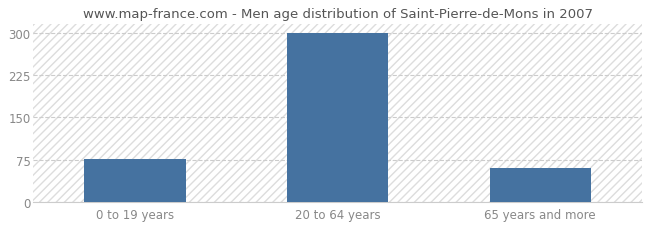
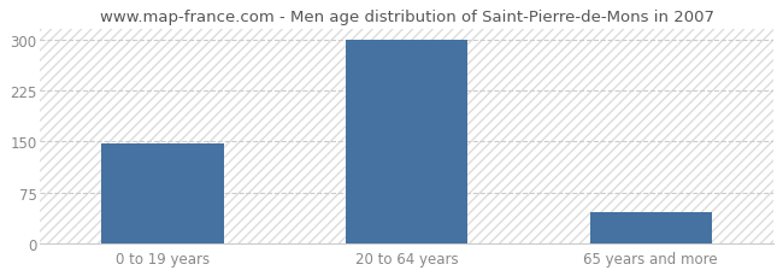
0 to 19 years: 76 -> 148
65 years and more: 60 -> 46
